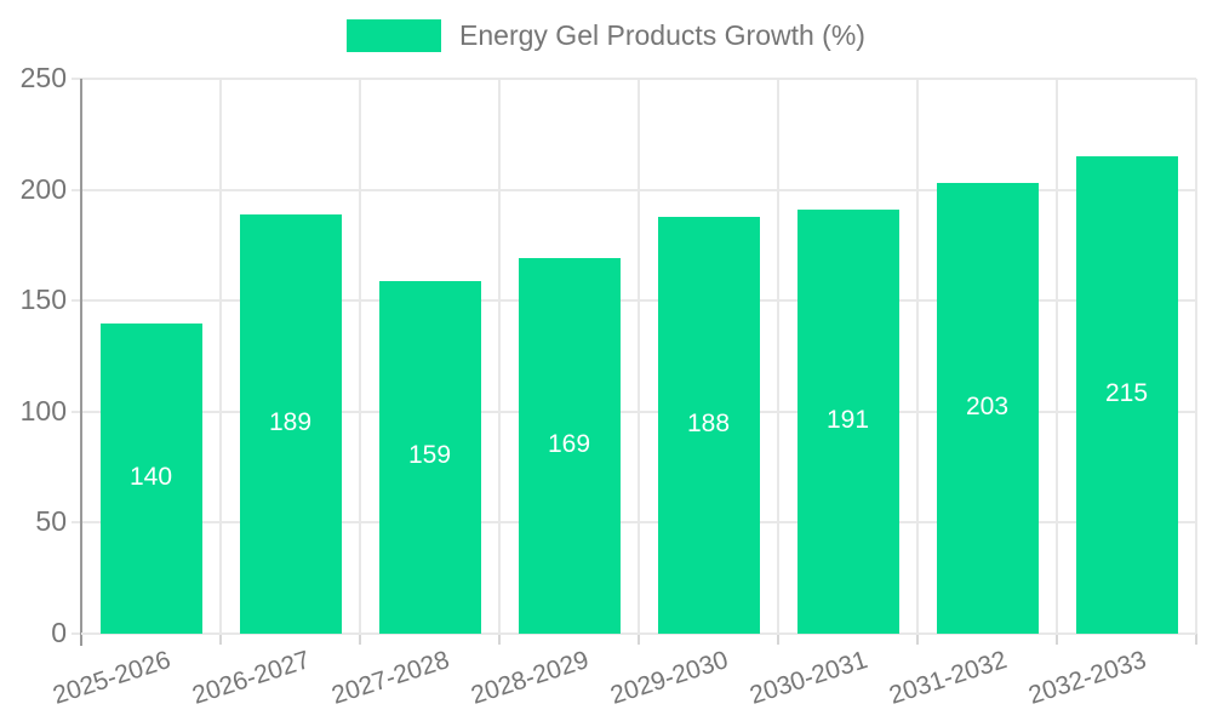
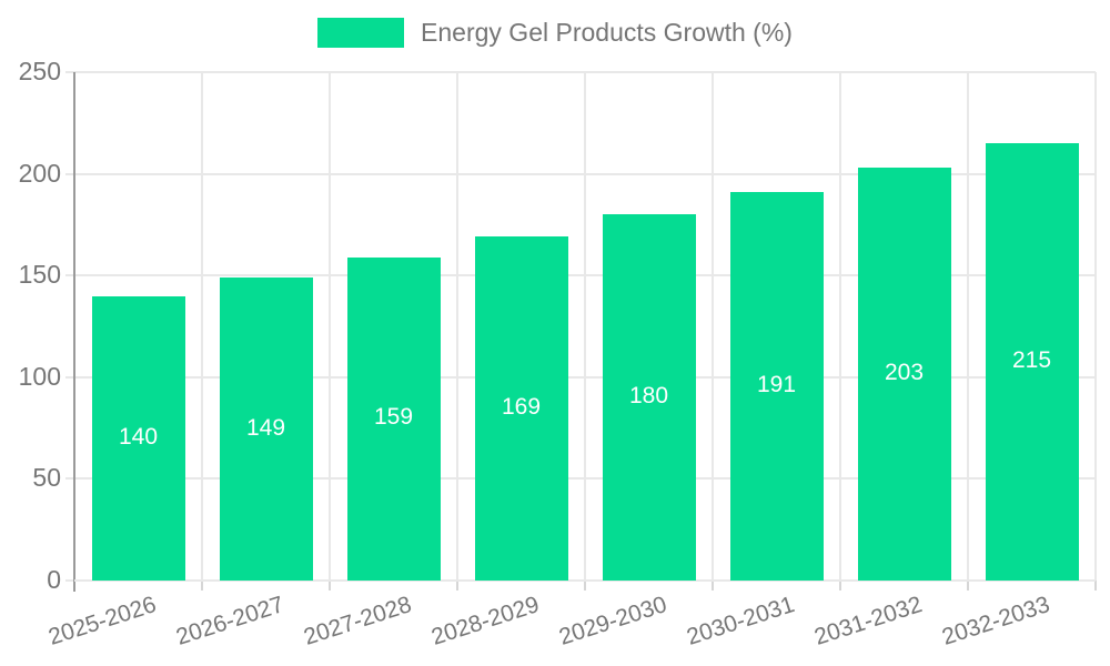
2026-2027: 189 -> 149
2029-2030: 188 -> 180
